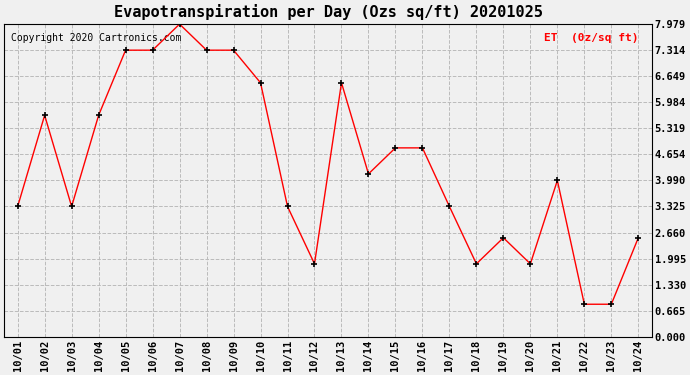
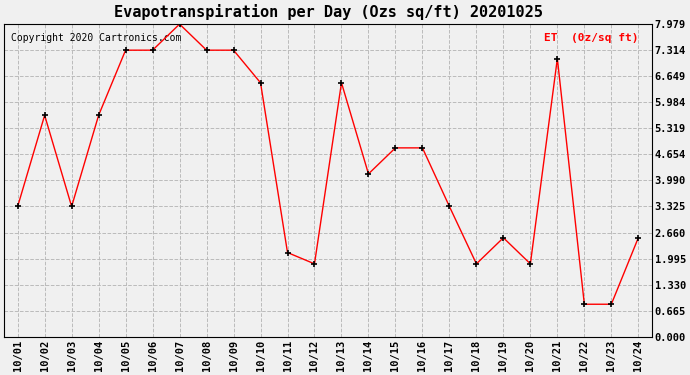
10/11: 3.33 -> 2.15
10/21: 3.99 -> 7.10
